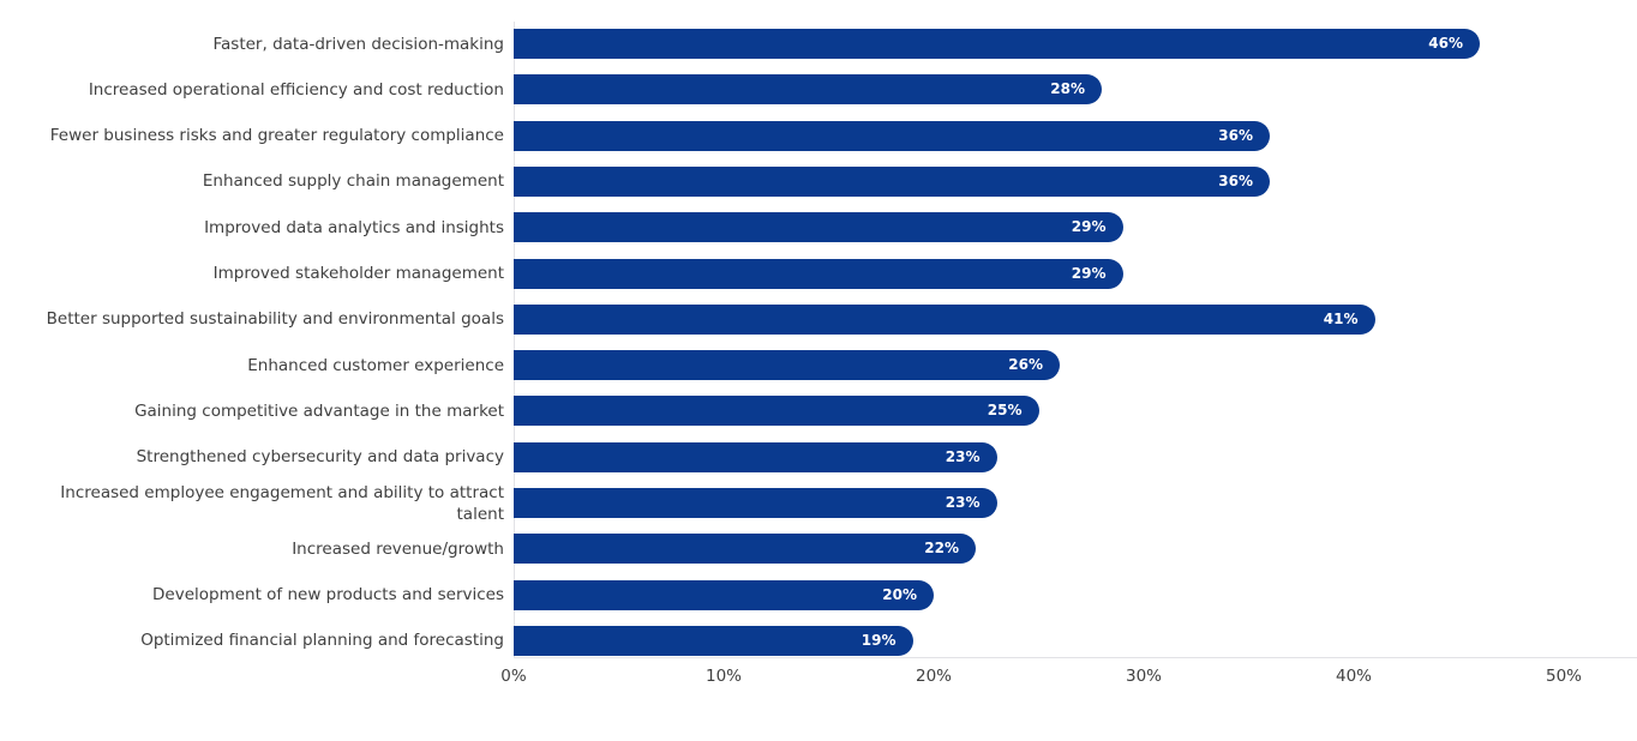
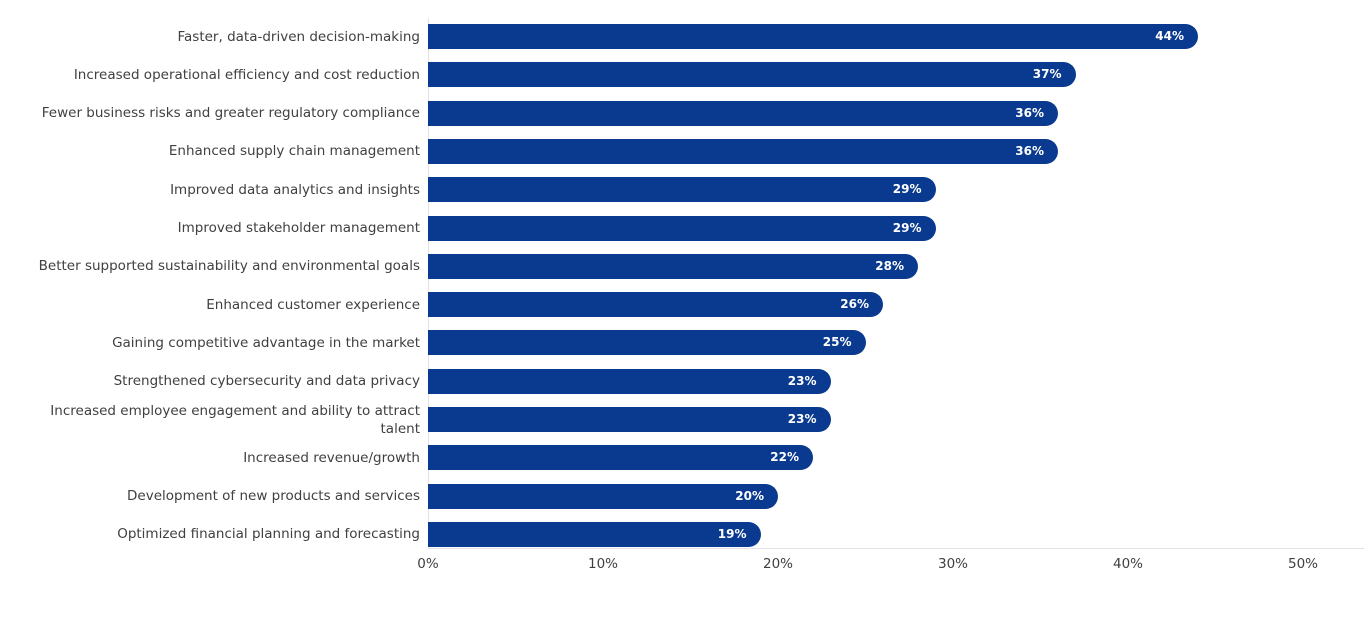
Faster, data-driven decision-making: 46% -> 44%
Increased operational efficiency and cost reduction: 28% -> 37%
Better supported sustainability and environmental goals: 41% -> 28%
